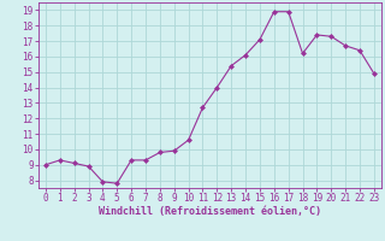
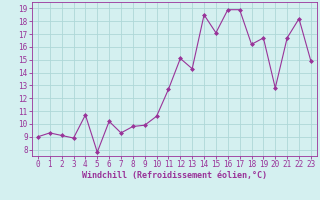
4: 7.9 -> 10.7
6: 9.3 -> 10.2
12: 14.0 -> 15.1
13: 15.4 -> 14.3
14: 16.1 -> 18.5
19: 17.4 -> 16.7
20: 17.3 -> 12.8
22: 16.4 -> 18.2
